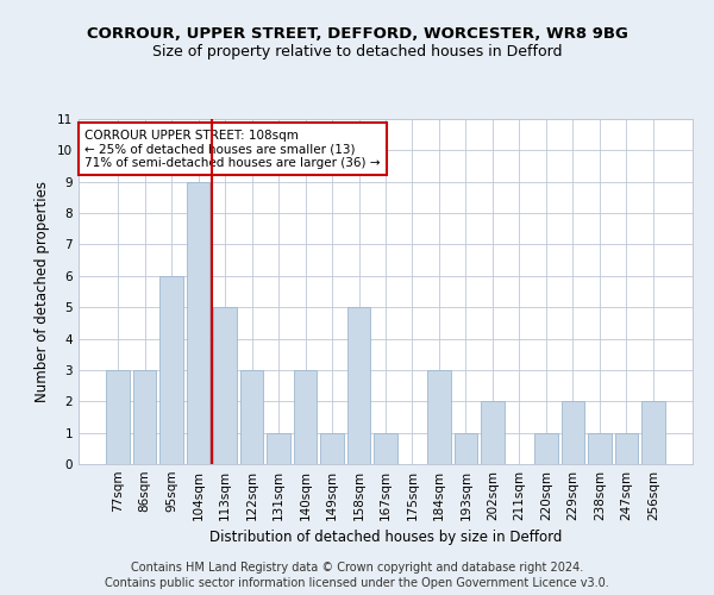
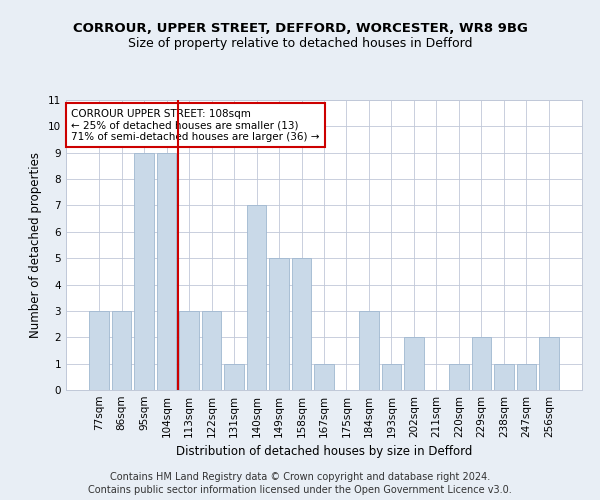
95sqm: 6 -> 9
113sqm: 5 -> 3
140sqm: 3 -> 7
149sqm: 1 -> 5
